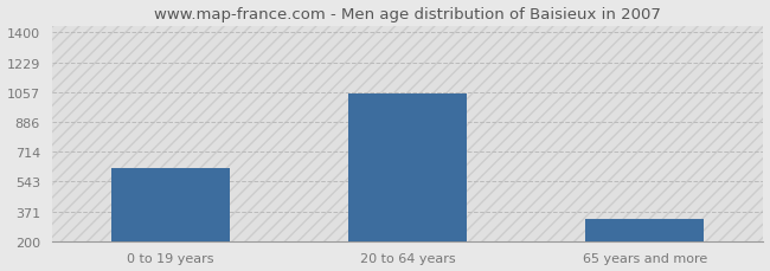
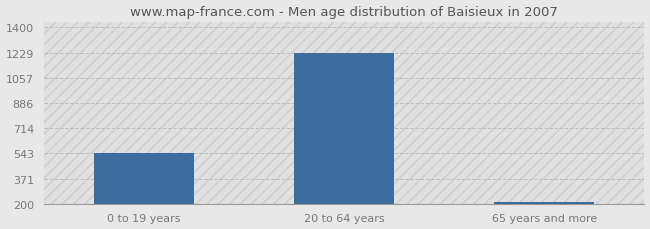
0 to 19 years: 620 -> 540
20 to 64 years: 1050 -> 1230
65 years and more: 330 -> 210
